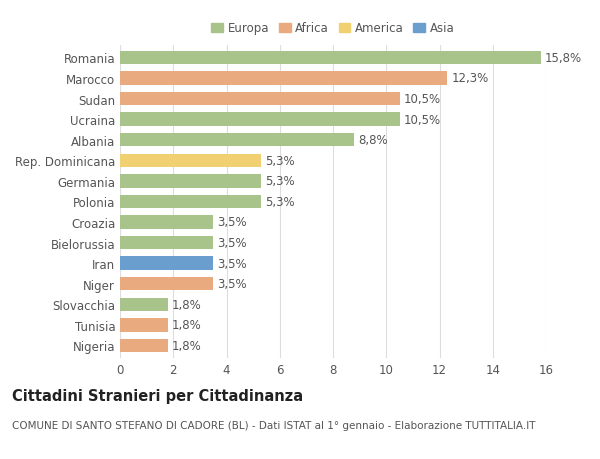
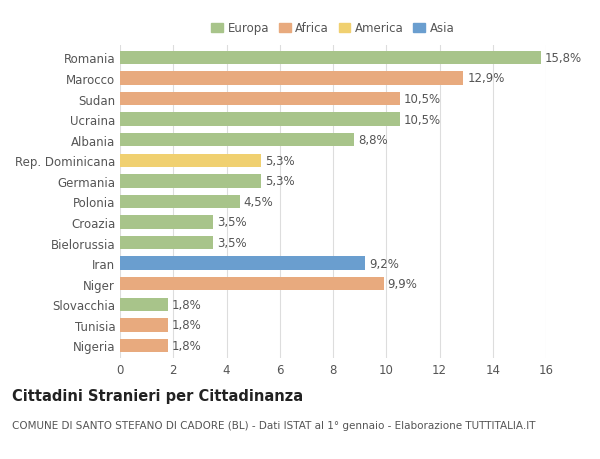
Marocco: 12,3% -> 12,9%
Polonia: 5,3% -> 4,5%
Iran: 3,5% -> 9,2%
Niger: 3,5% -> 9,9%
